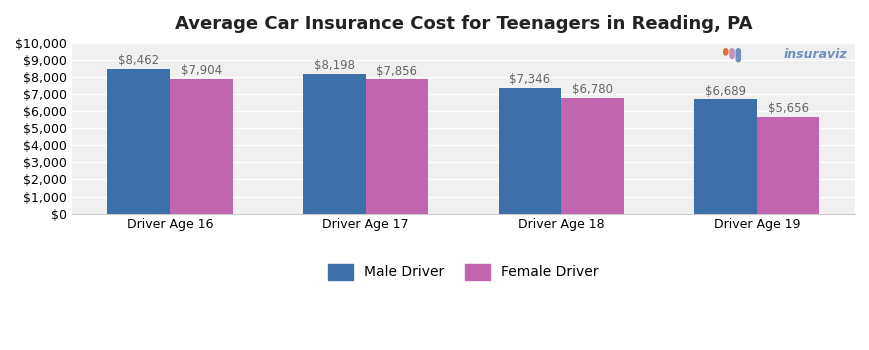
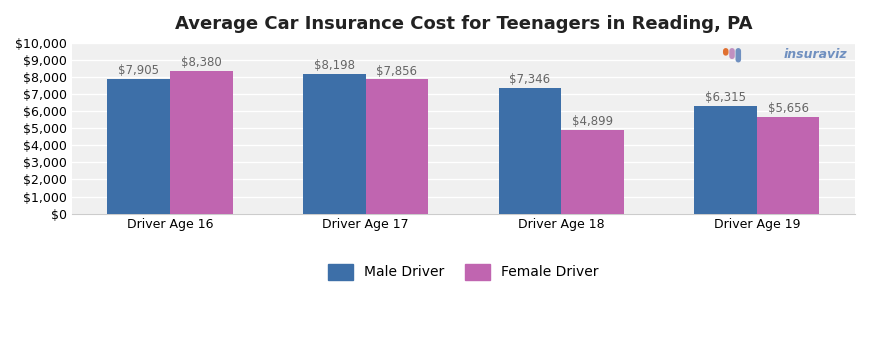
Male Driver/Driver Age 16: $8,462 -> $7,905
Female Driver/Driver Age 16: $7,904 -> $8,380
Female Driver/Driver Age 18: $6,780 -> $4,899
Male Driver/Driver Age 19: $6,689 -> $6,315
